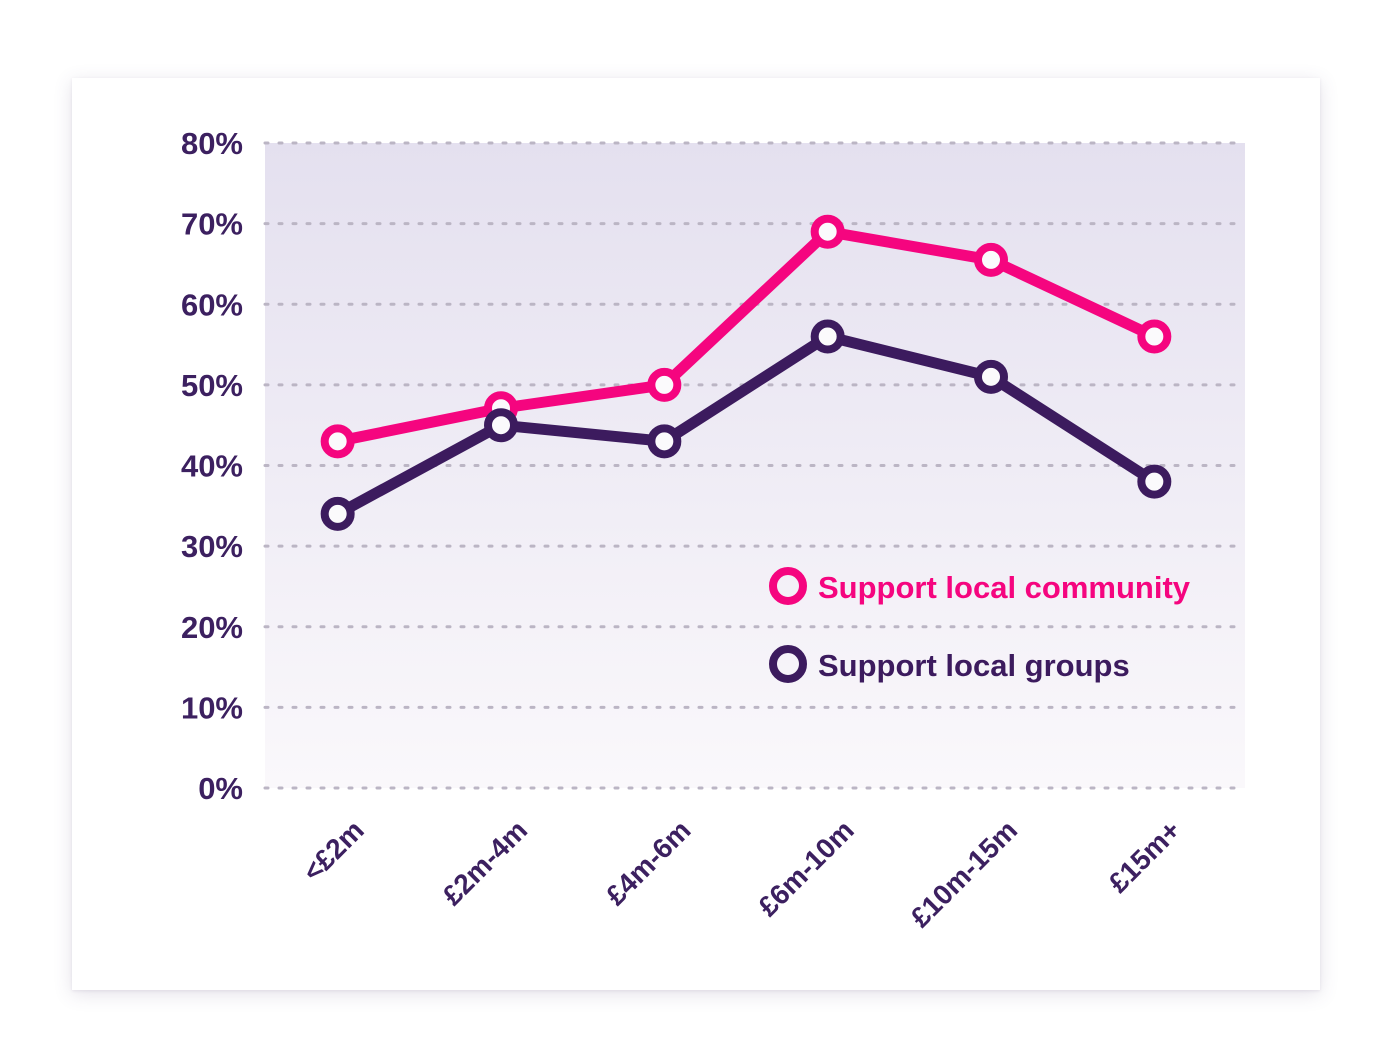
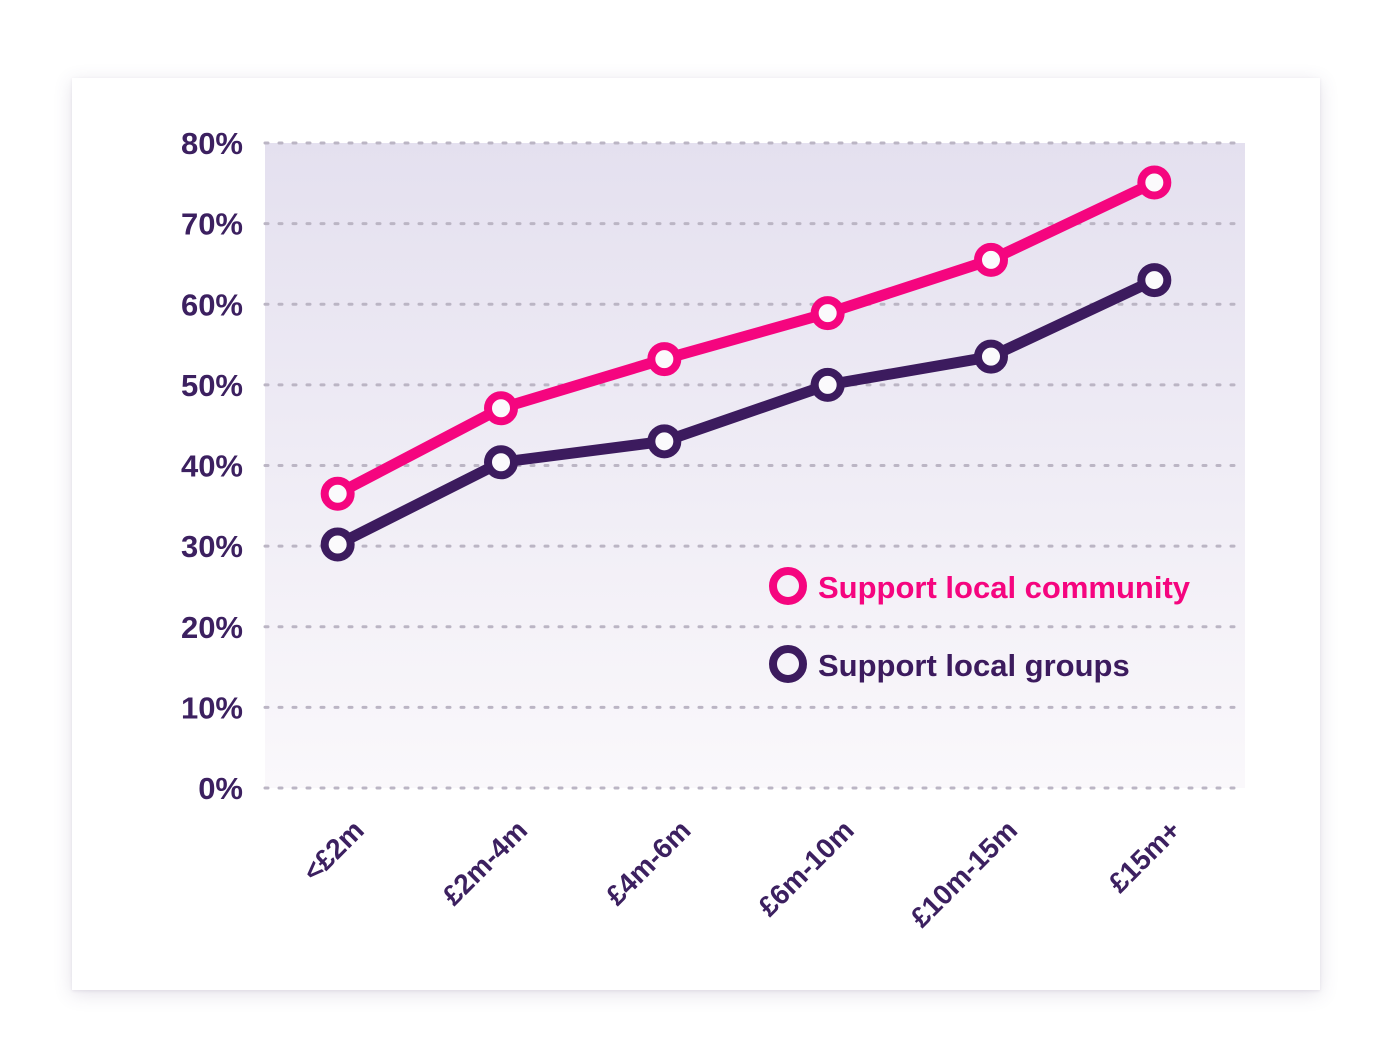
Support local community/<£2m: 43% -> 36%
Support local groups/<£2m: 34% -> 30%
Support local groups/£2m-4m: 45% -> 40%
Support local community/£4m-6m: 50% -> 53%
Support local community/£6m-10m: 69% -> 59%
Support local groups/£6m-10m: 56% -> 50%
Support local groups/£10m-15m: 51% -> 54%
Support local community/£15m+: 56% -> 75%
Support local groups/£15m+: 38% -> 63%
